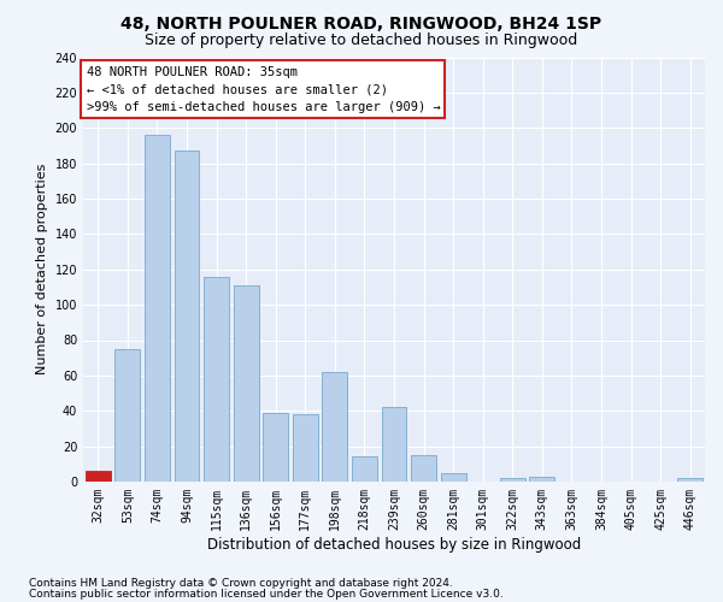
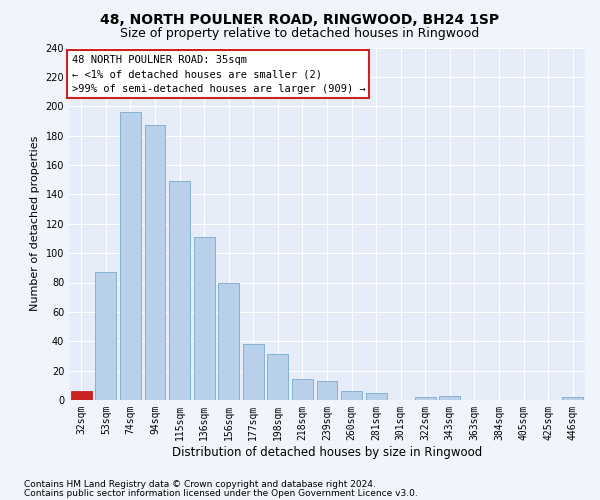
53sqm: 75 -> 87
115sqm: 116 -> 149
156sqm: 39 -> 80
198sqm: 62 -> 31
239sqm: 42 -> 13
260sqm: 15 -> 6
